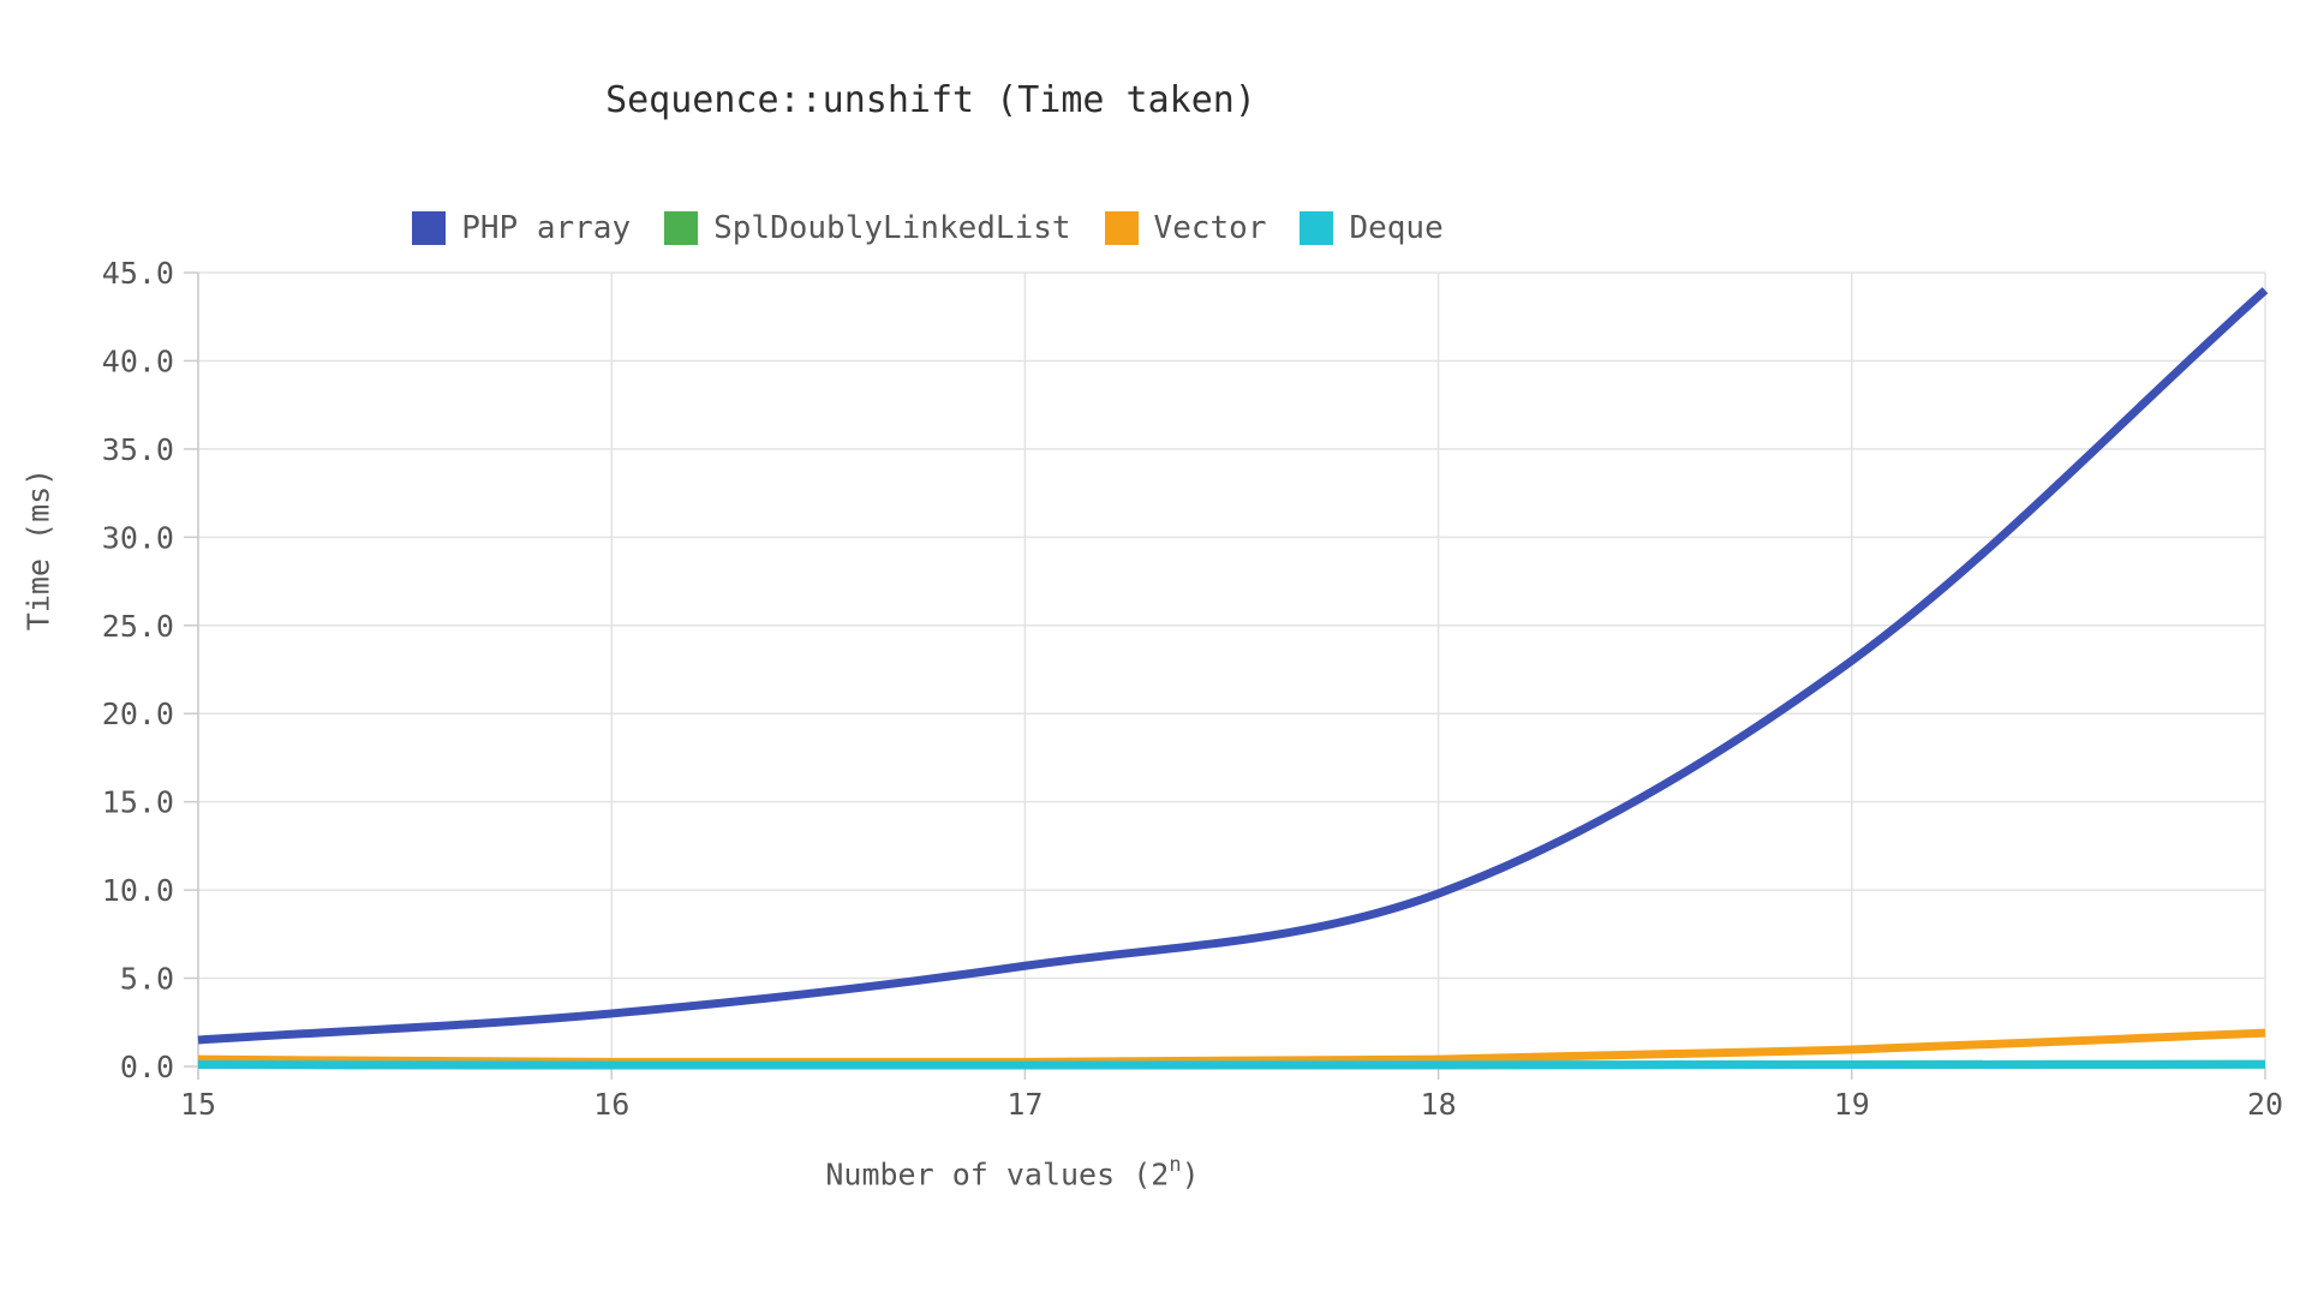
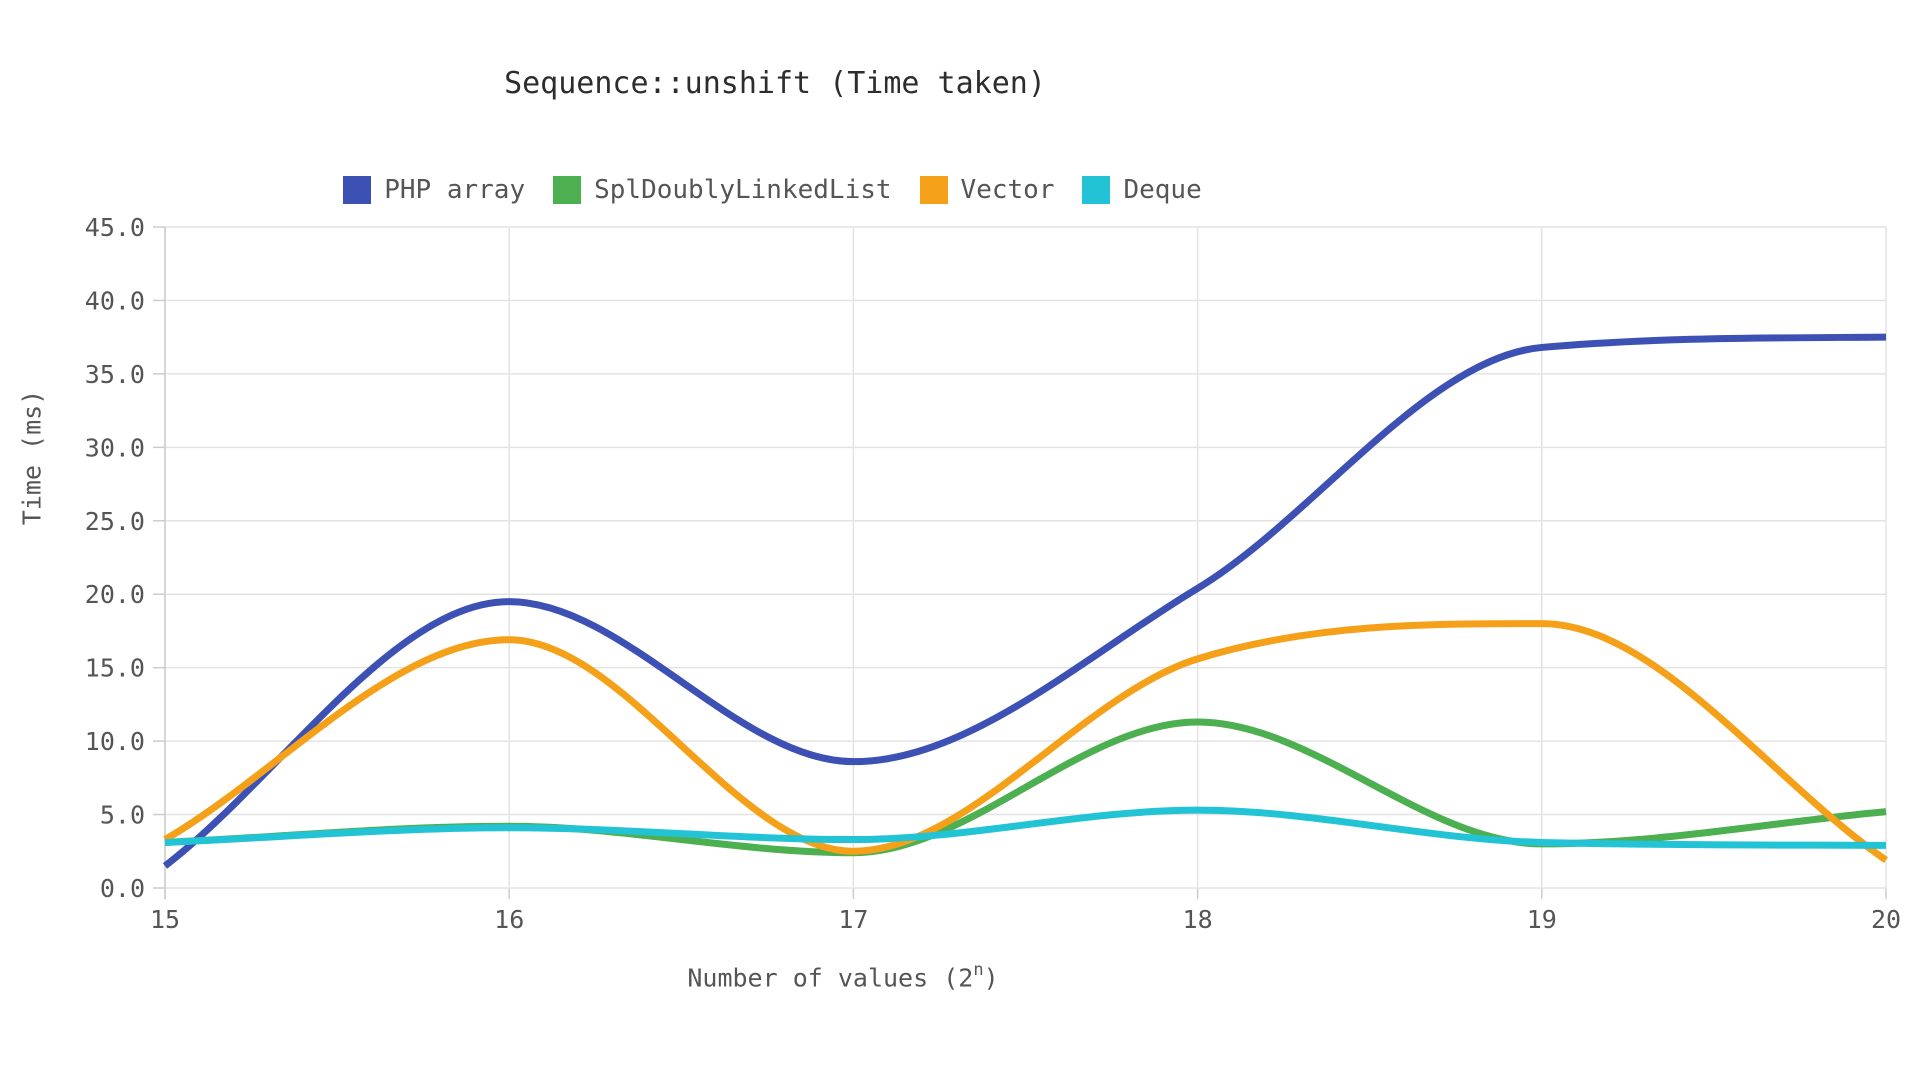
SplDoublyLinkedList/15: 0.1 -> 3.1
Vector/15: 0.4 -> 3.3
Deque/15: 0.1 -> 3.1
PHP array/16: 3.0 -> 19.5
SplDoublyLinkedList/16: 0.1 -> 4.2
Vector/16: 0.2 -> 16.9
Deque/16: 0.1 -> 4.1
PHP array/17: 5.7 -> 8.6
SplDoublyLinkedList/17: 0.1 -> 2.4
Vector/17: 0.2 -> 2.5
Deque/17: 0.1 -> 3.3
PHP array/18: 9.8 -> 20.4
SplDoublyLinkedList/18: 0.1 -> 11.3
Vector/18: 0.4 -> 15.6
Deque/18: 0.1 -> 5.3
PHP array/19: 23.0 -> 36.8
SplDoublyLinkedList/19: 0.1 -> 3.0
Vector/19: 0.9 -> 18.0
Deque/19: 0.1 -> 3.1
PHP array/20: 44.0 -> 37.5
SplDoublyLinkedList/20: 0.1 -> 5.2
Deque/20: 0.1 -> 2.9
